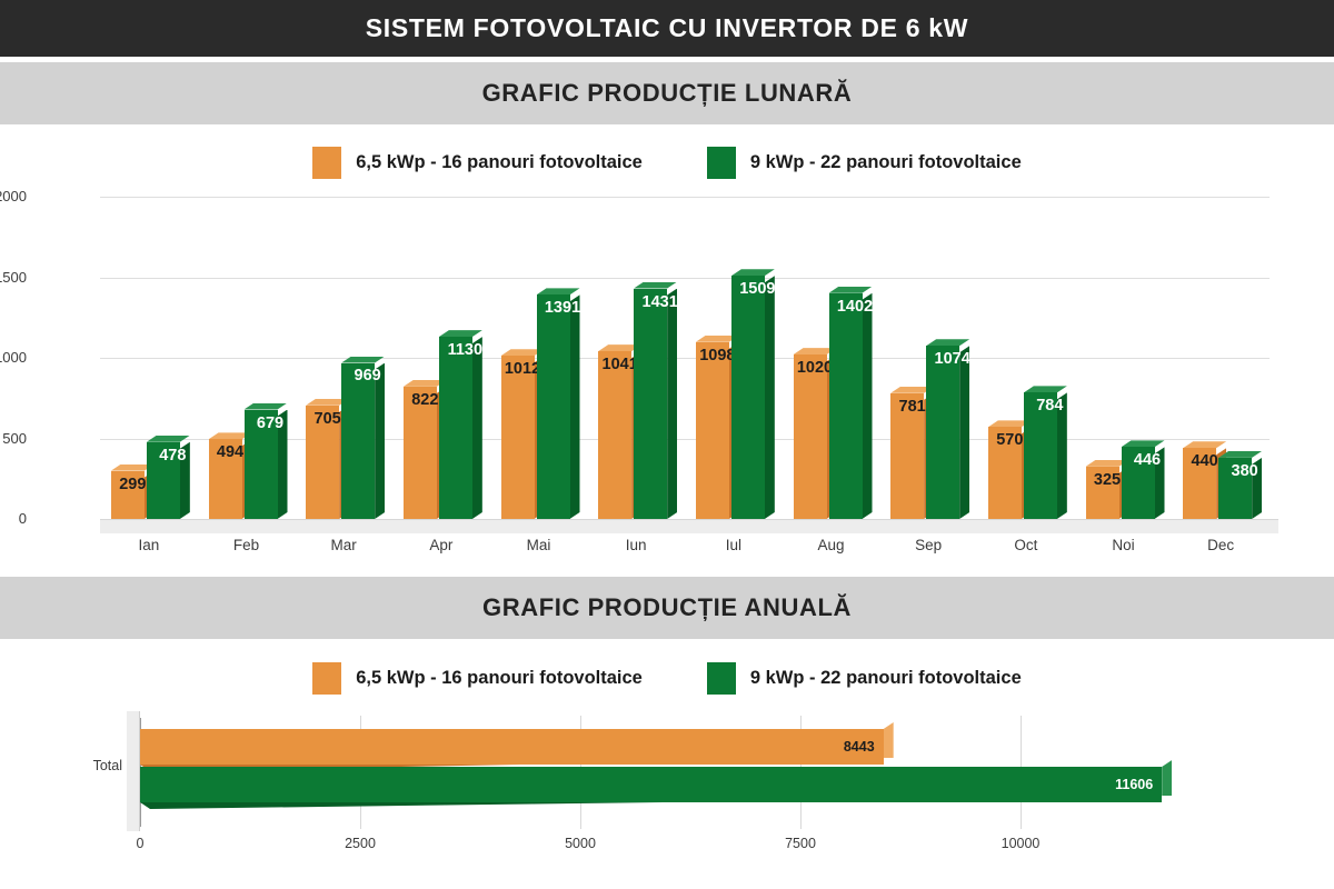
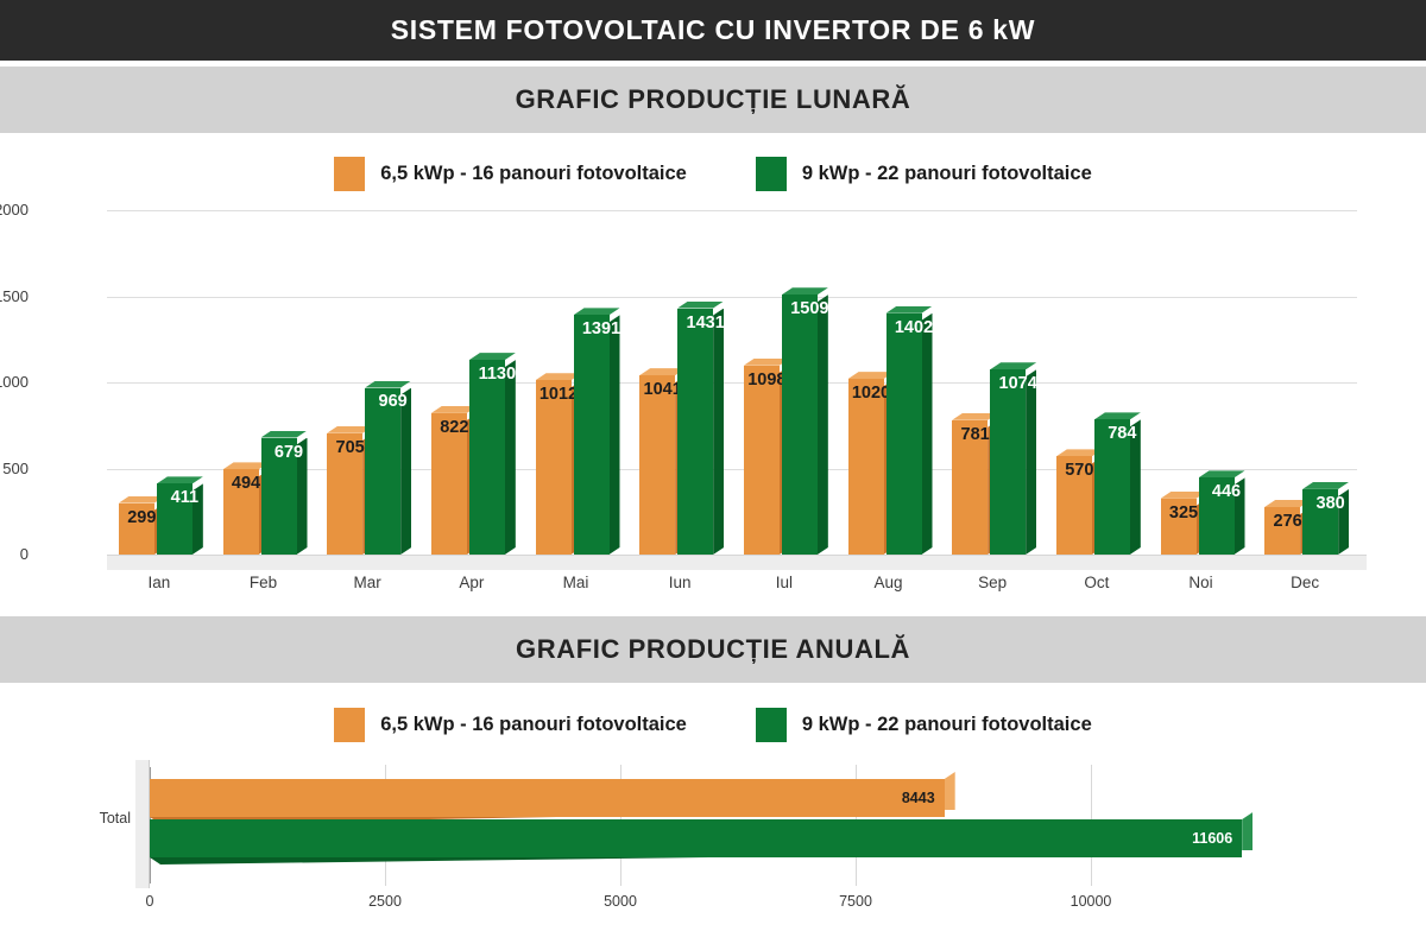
GRAFIC PRODUCȚIE LUNARĂ/9 kWp - 22 panouri fotovoltaice/Ian: 478 -> 411
GRAFIC PRODUCȚIE LUNARĂ/6,5 kWp - 16 panouri fotovoltaice/Dec: 440 -> 276
